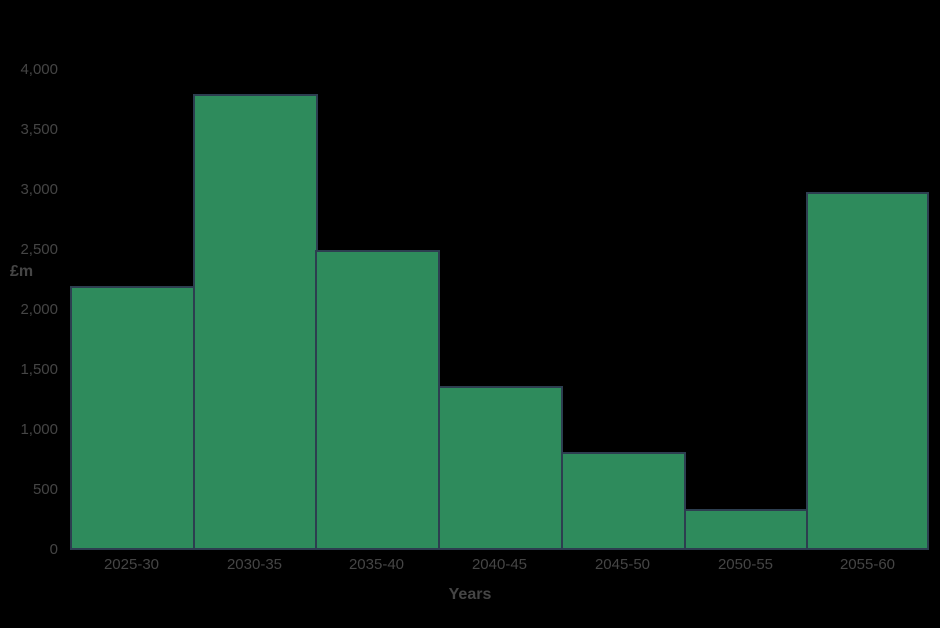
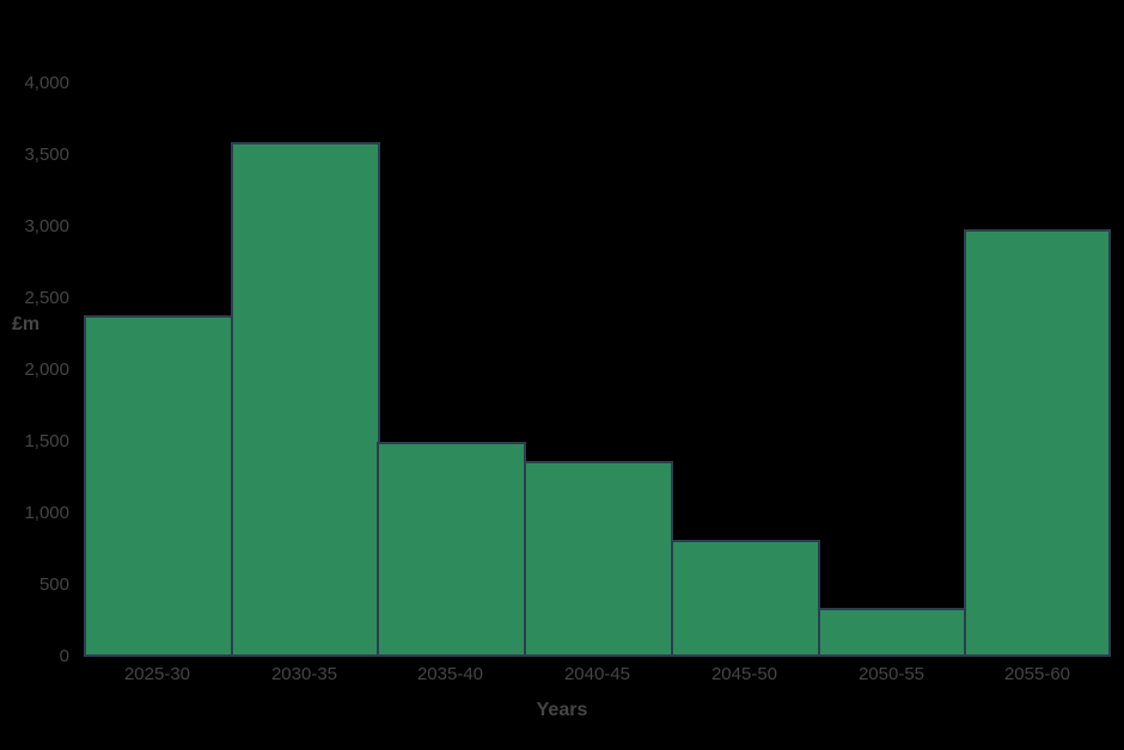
2025-30: 2200 -> 2380
2030-35: 3800 -> 3590
2035-40: 2500 -> 1500
